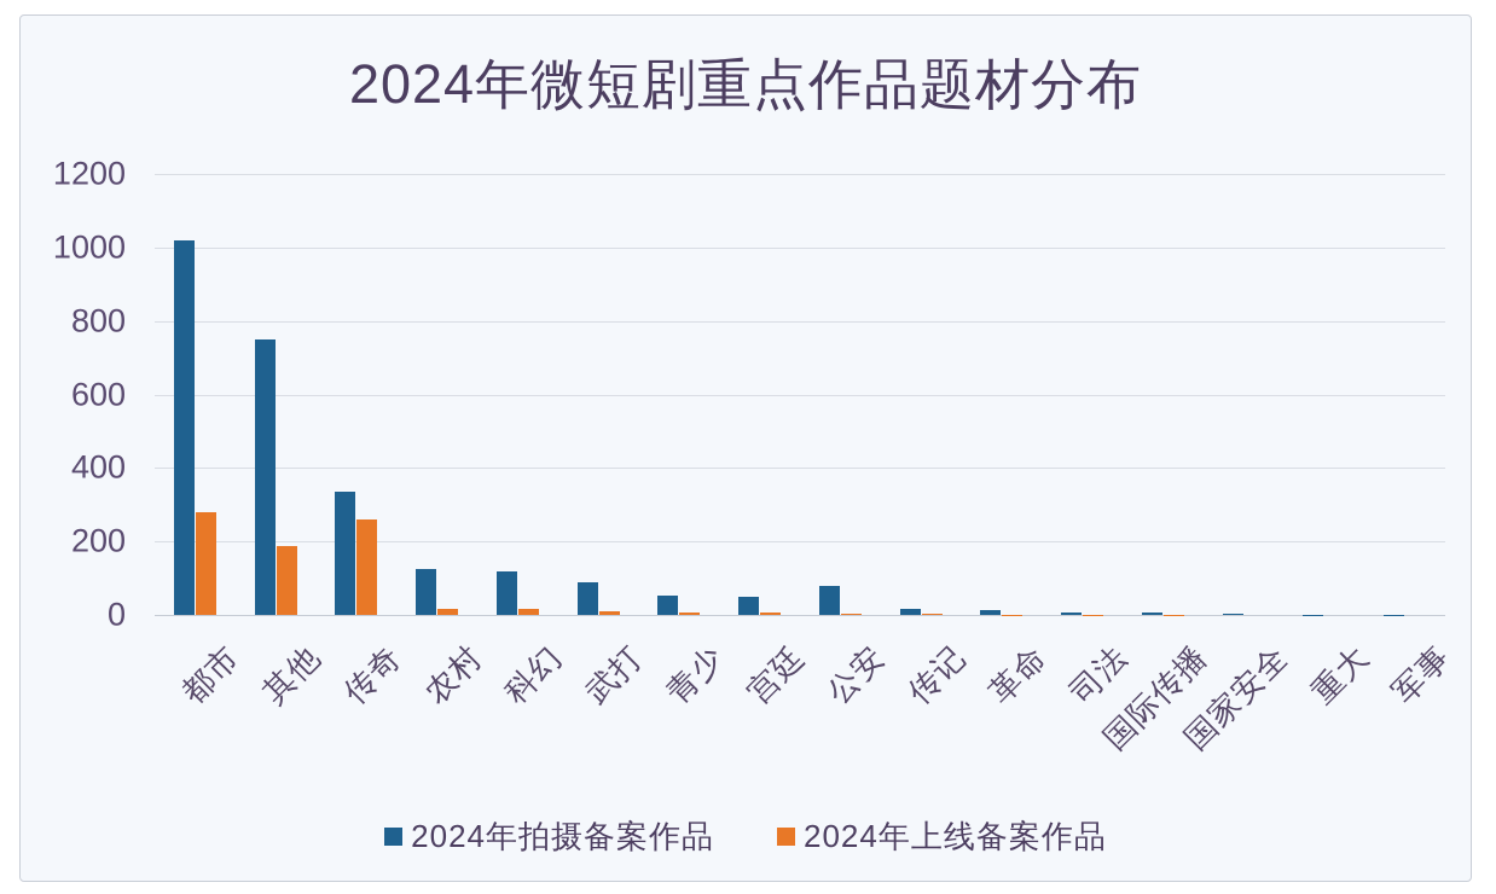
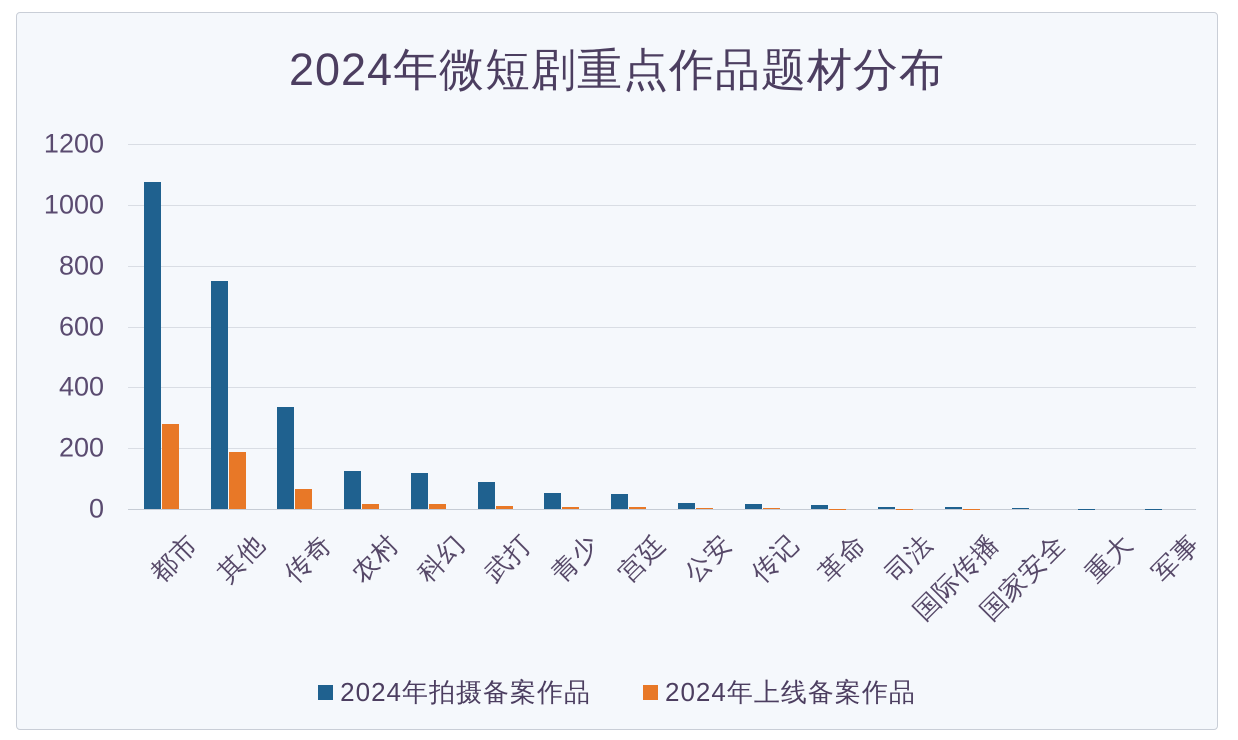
2024年拍摄备案作品/都市: 1020 -> 1080
2024年上线备案作品/传奇: 260 -> 70
2024年拍摄备案作品/公安: 80 -> 20
